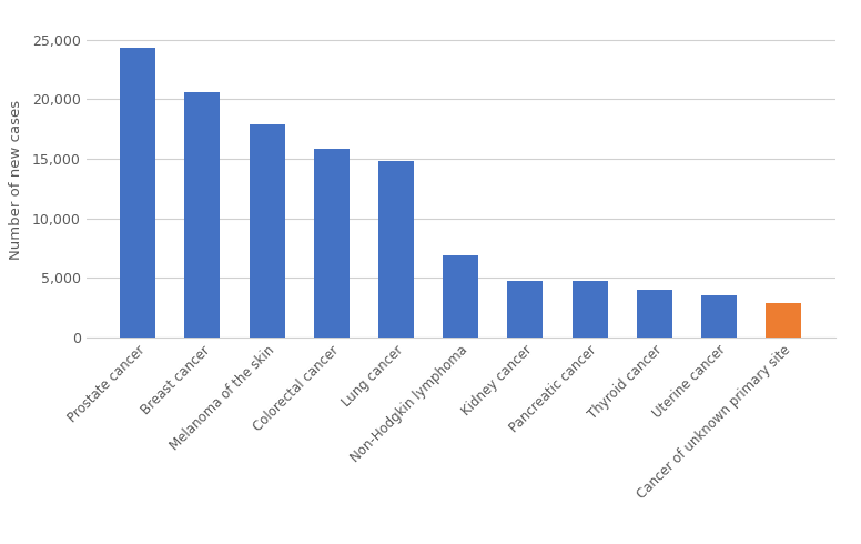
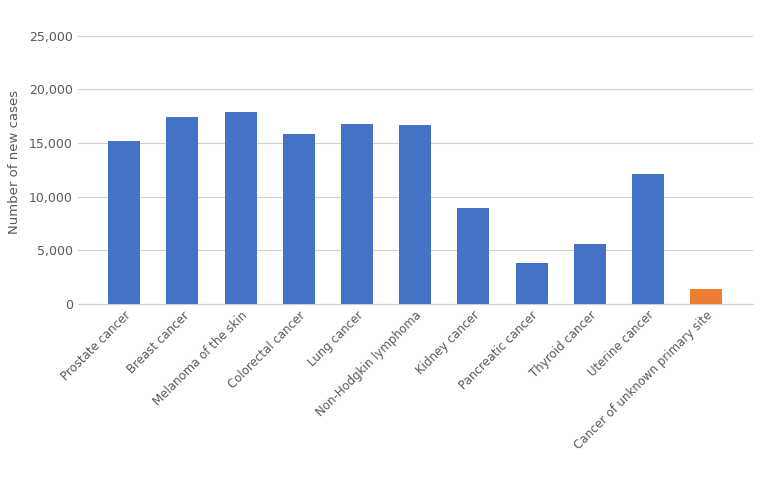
Prostate cancer: 24,300 -> 15,200
Breast cancer: 20,600 -> 17,400
Lung cancer: 14,800 -> 16,800
Non-Hodgkin lymphoma: 6,900 -> 16,700
Kidney cancer: 4,700 -> 8,900
Pancreatic cancer: 4,700 -> 3,800
Thyroid cancer: 4,000 -> 5,600
Uterine cancer: 3,500 -> 12,100
Cancer of unknown primary site: 2,900 -> 1,400
